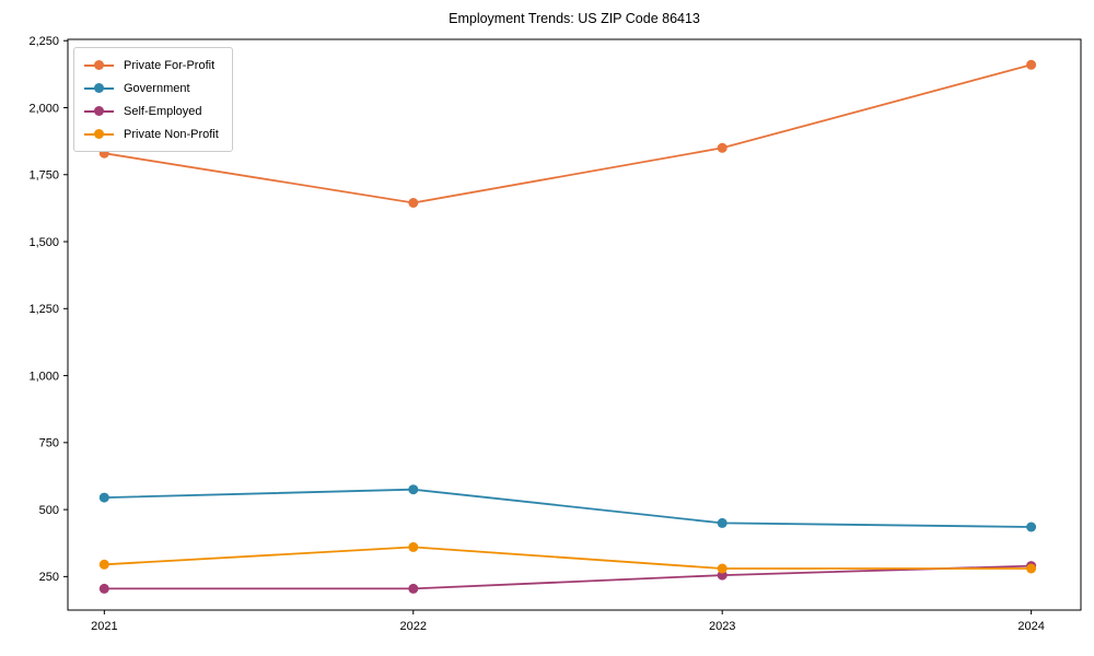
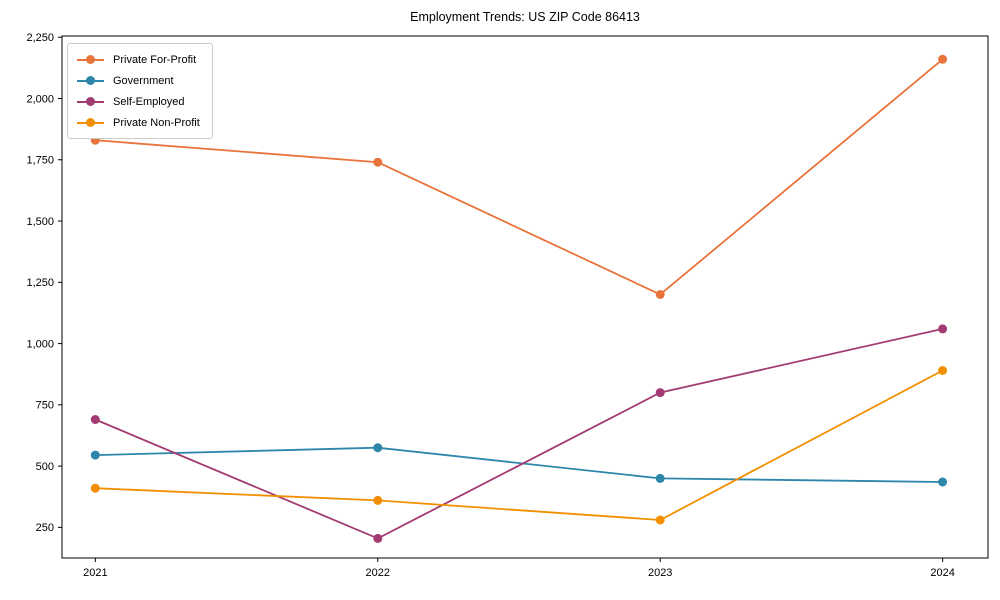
Self-Employed/2021: 200 -> 690
Private Non-Profit/2021: 300 -> 410
Private For-Profit/2022: 1640 -> 1740
Private For-Profit/2023: 1850 -> 1200
Self-Employed/2023: 260 -> 800
Self-Employed/2024: 290 -> 1060
Private Non-Profit/2024: 280 -> 890
